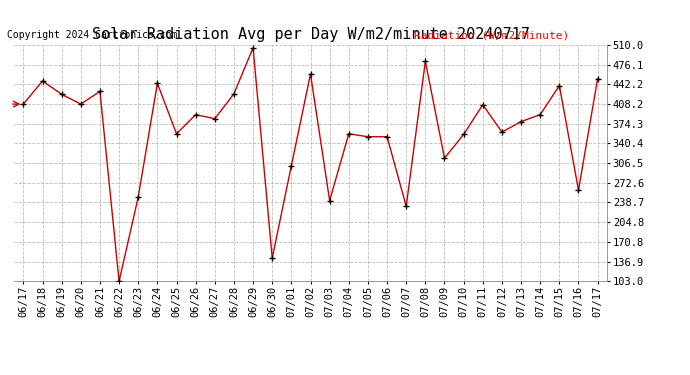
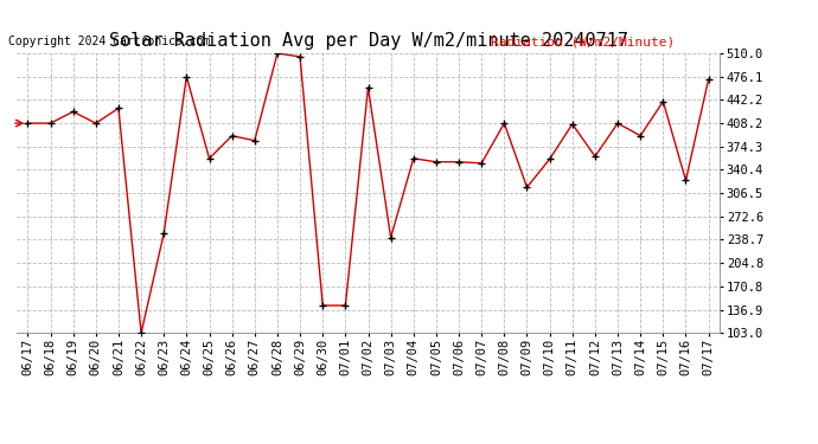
06/18: 448 -> 408
06/24: 444 -> 476
06/28: 426 -> 510
07/01: 302 -> 143
07/07: 232 -> 350
07/08: 482 -> 408
07/13: 378 -> 408
07/16: 260 -> 325
07/17: 452 -> 472
